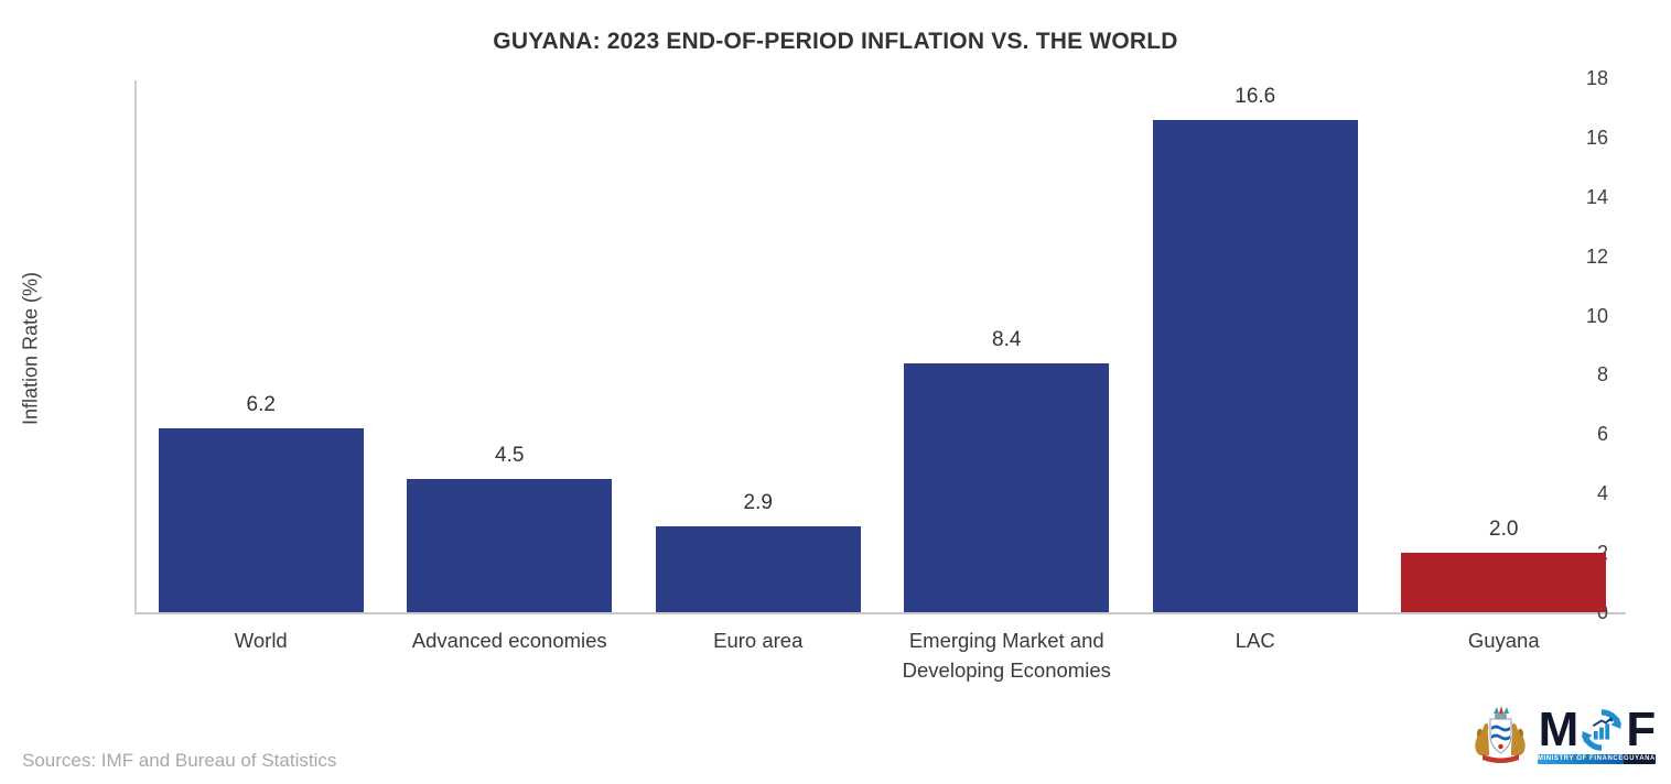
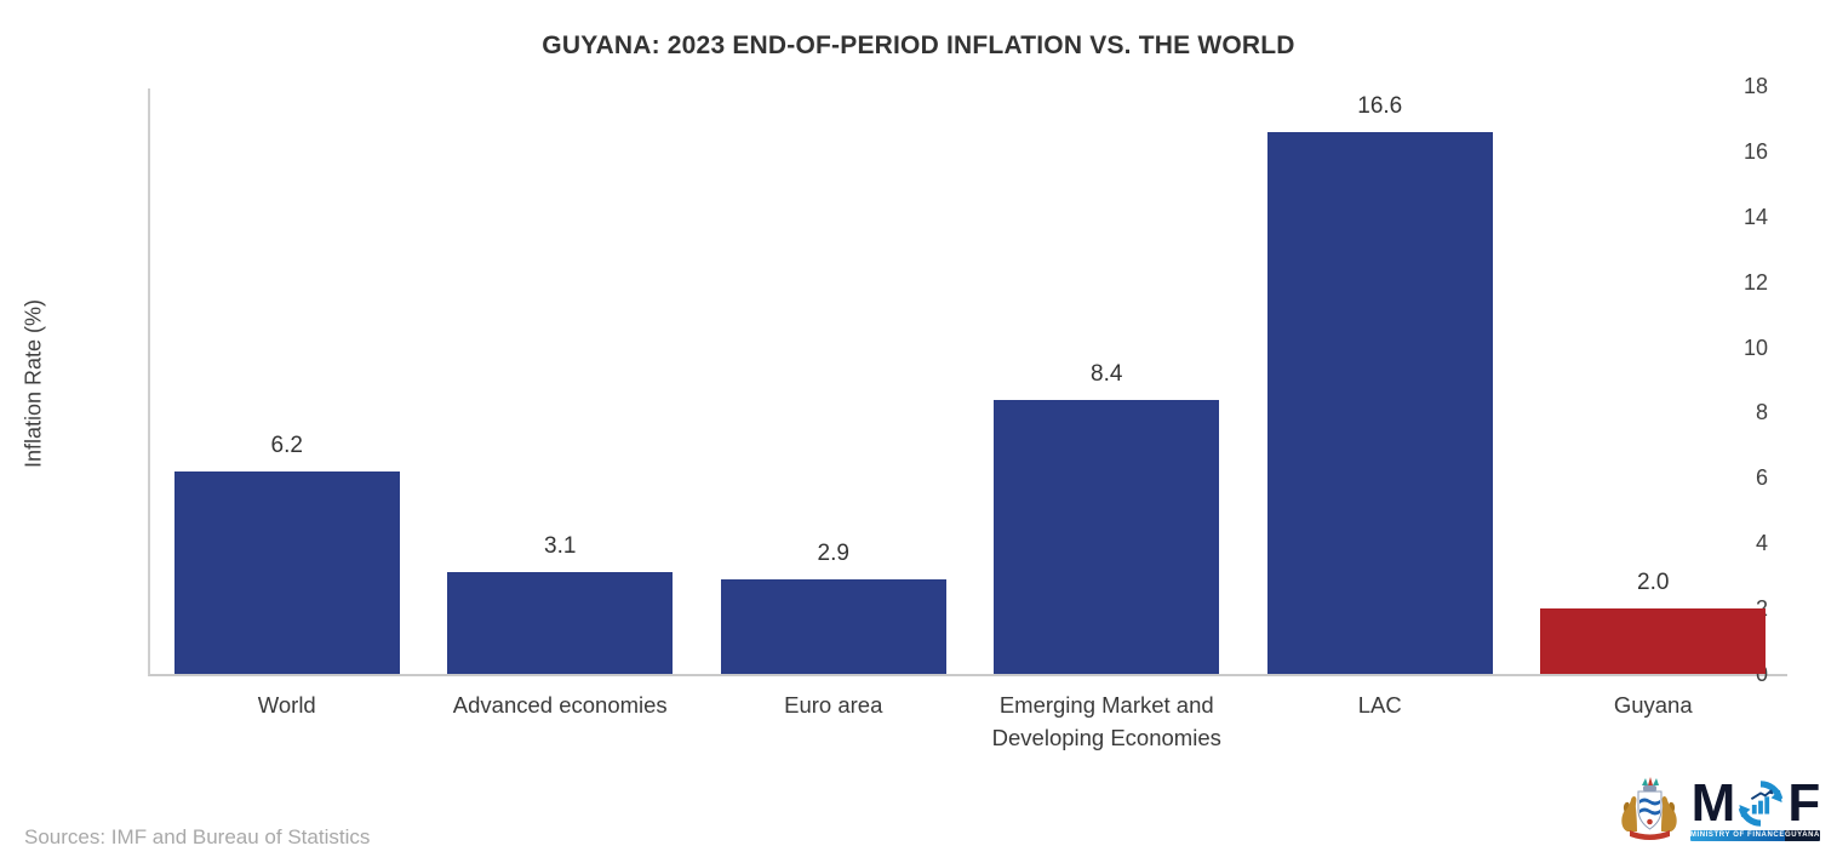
Advanced economies: 4.5 -> 3.1
